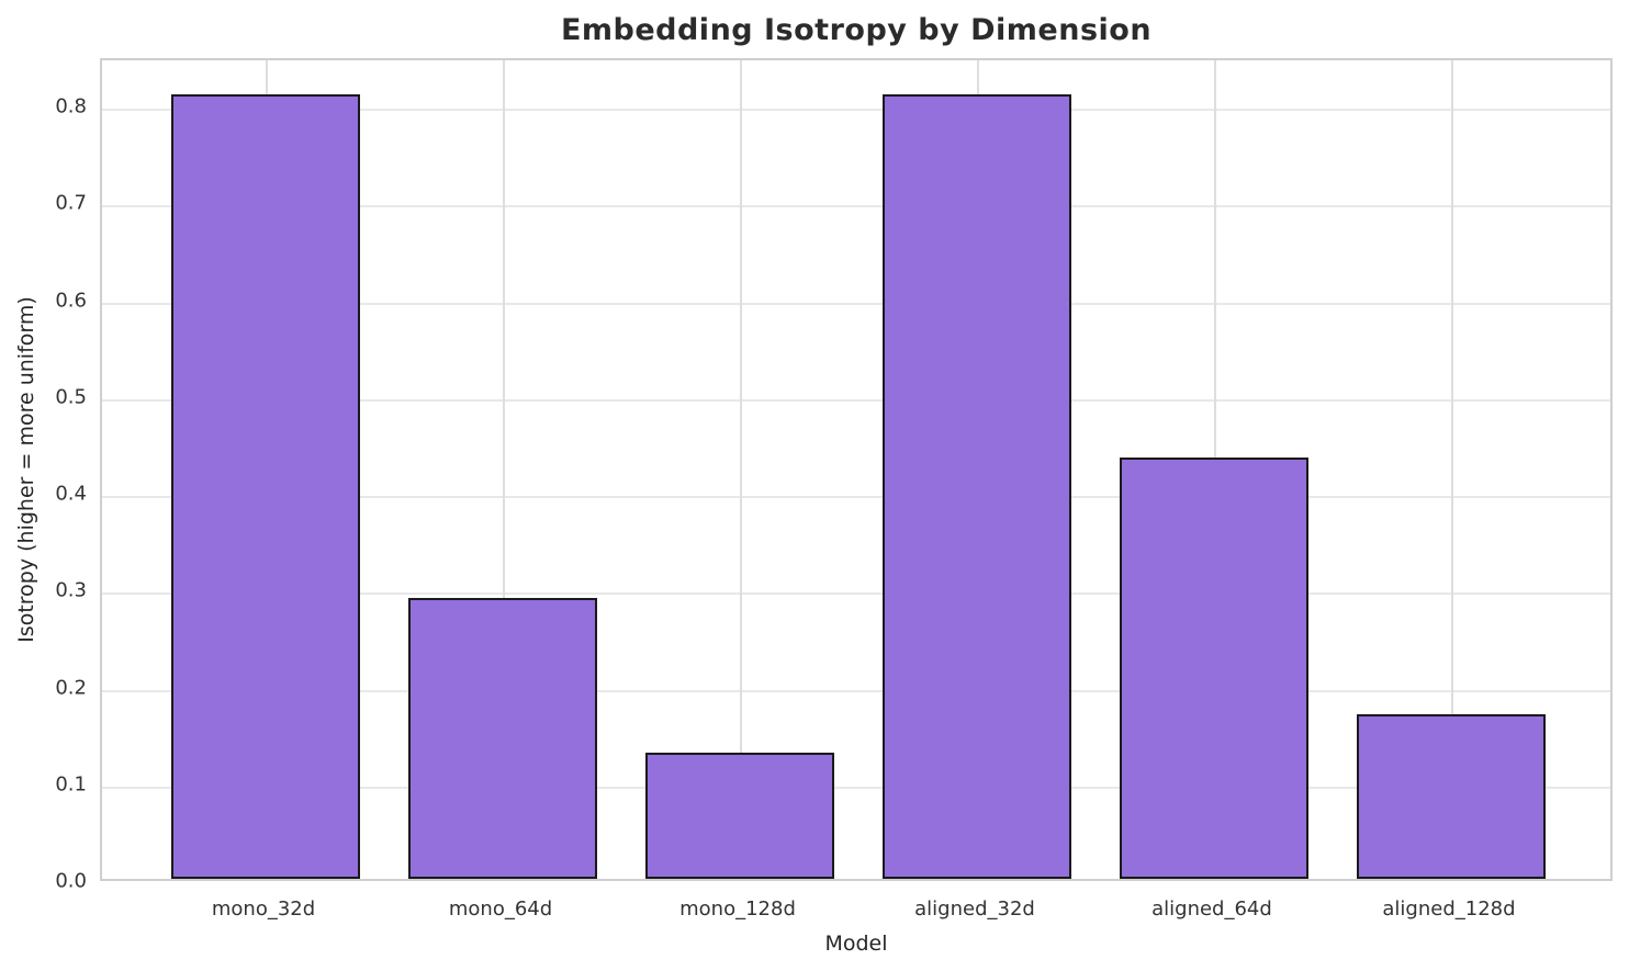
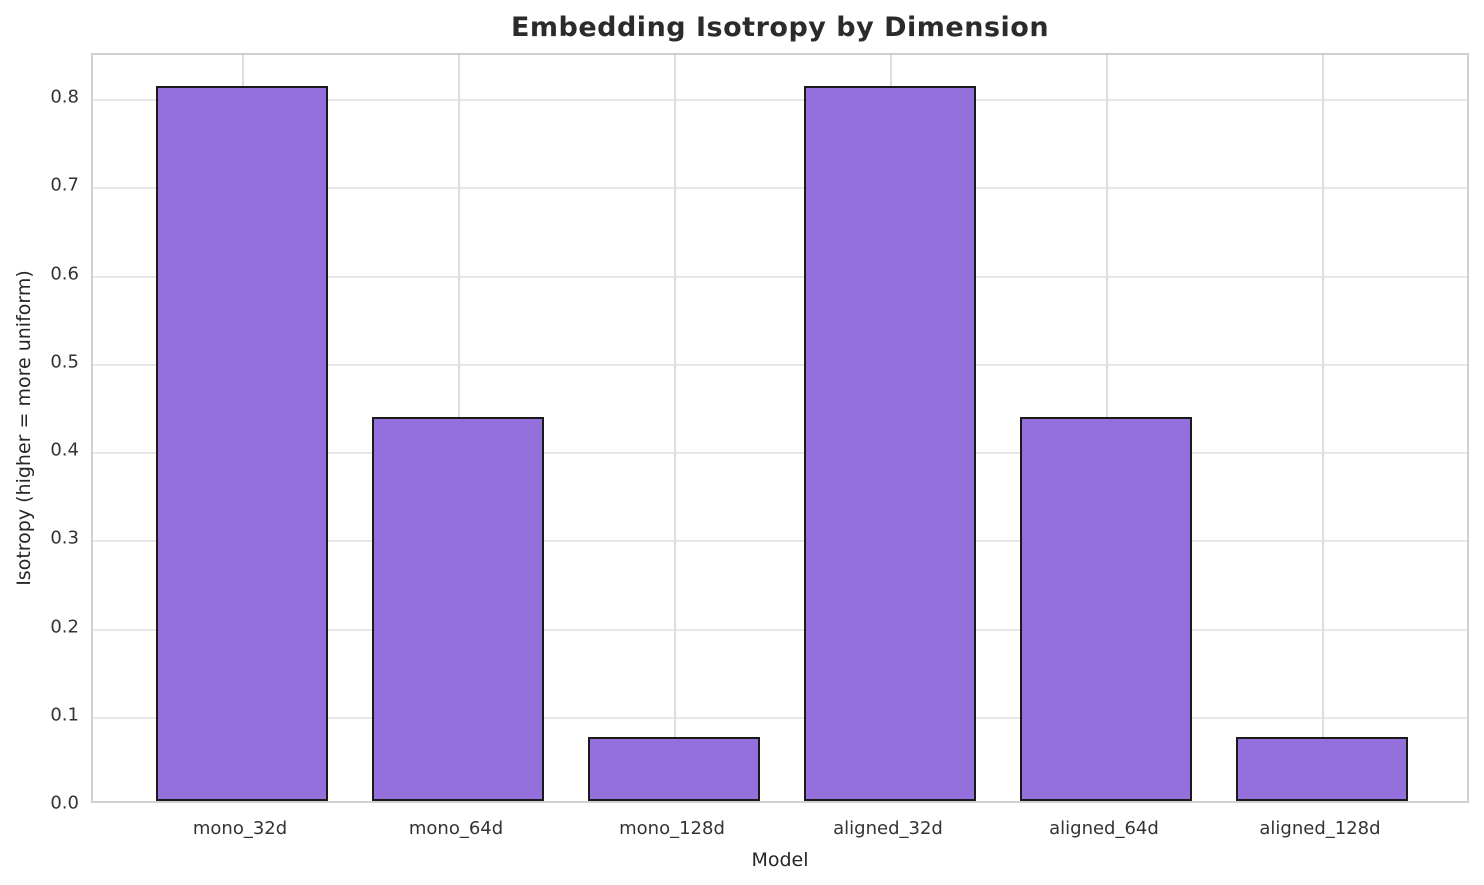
mono_64d: 0.29 -> 0.43
mono_128d: 0.13 -> 0.07
aligned_128d: 0.17 -> 0.07
